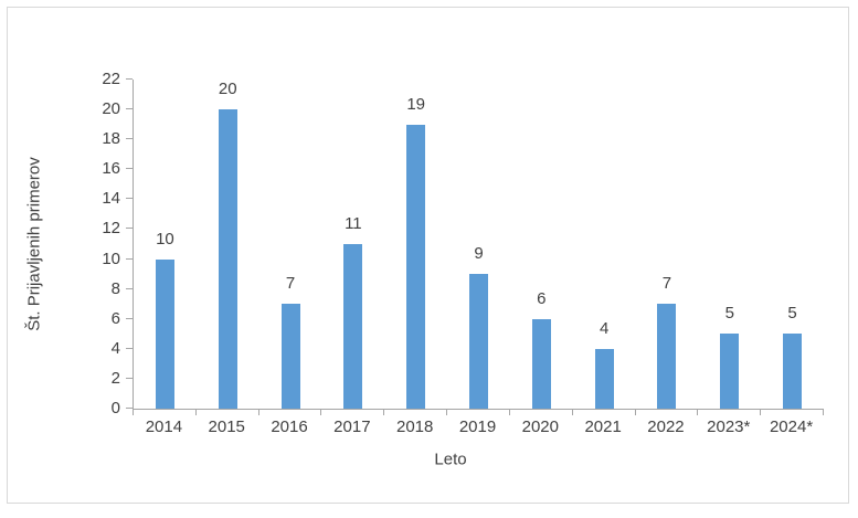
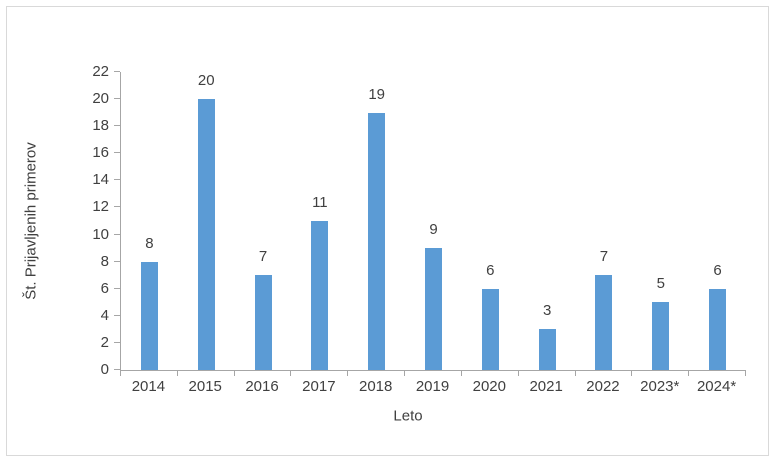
2014: 10 -> 8
2021: 4 -> 3
2024*: 5 -> 6
